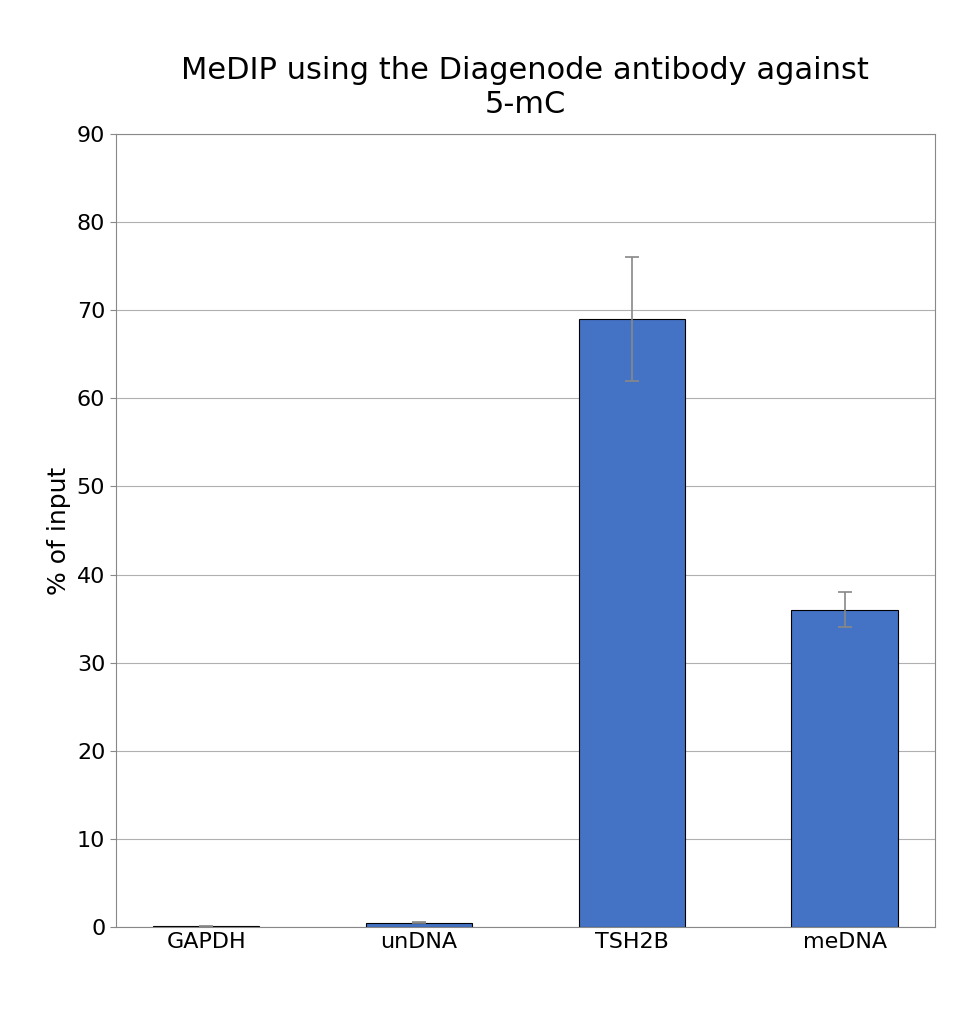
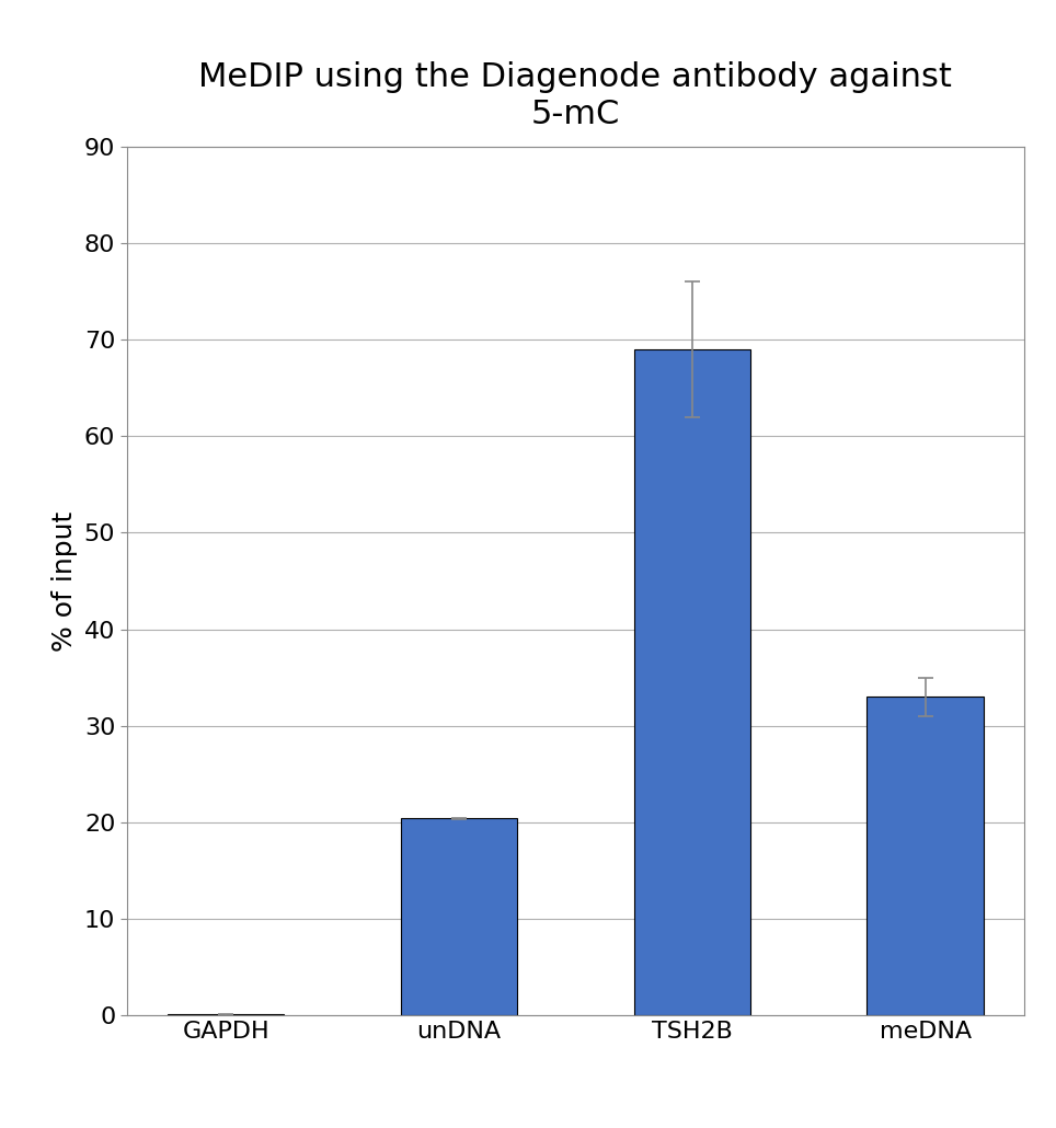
unDNA: 0.5 -> 20.4
meDNA: 36.0 -> 33.0
